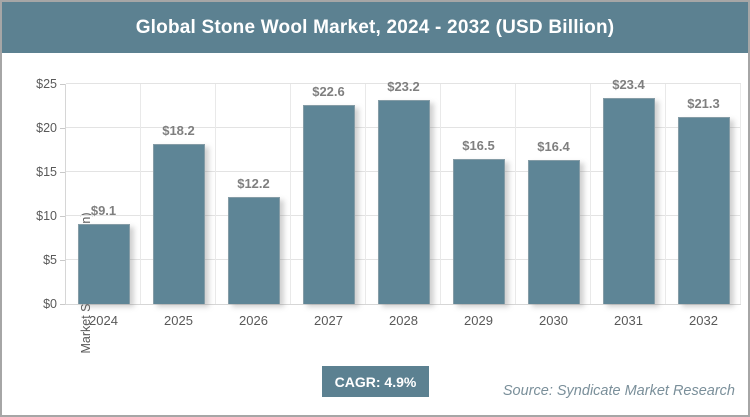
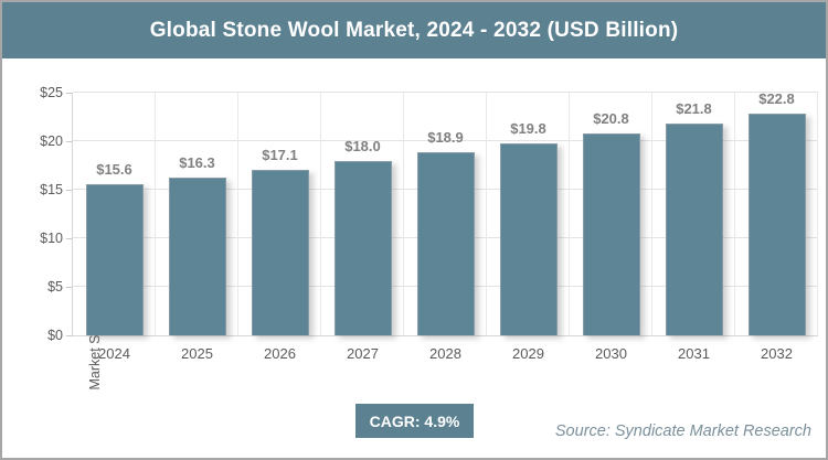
2024: $9.1 -> $15.6
2025: $18.2 -> $16.3
2026: $12.2 -> $17.1
2027: $22.6 -> $18.0
2028: $23.2 -> $18.9
2029: $16.5 -> $19.8
2030: $16.4 -> $20.8
2031: $23.4 -> $21.8
2032: $21.3 -> $22.8
